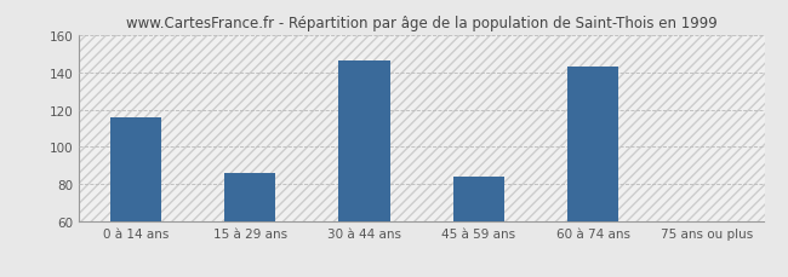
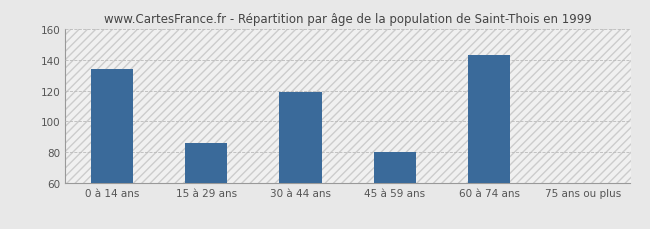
0 à 14 ans: 116 -> 134
30 à 44 ans: 146 -> 119
45 à 59 ans: 84 -> 80
